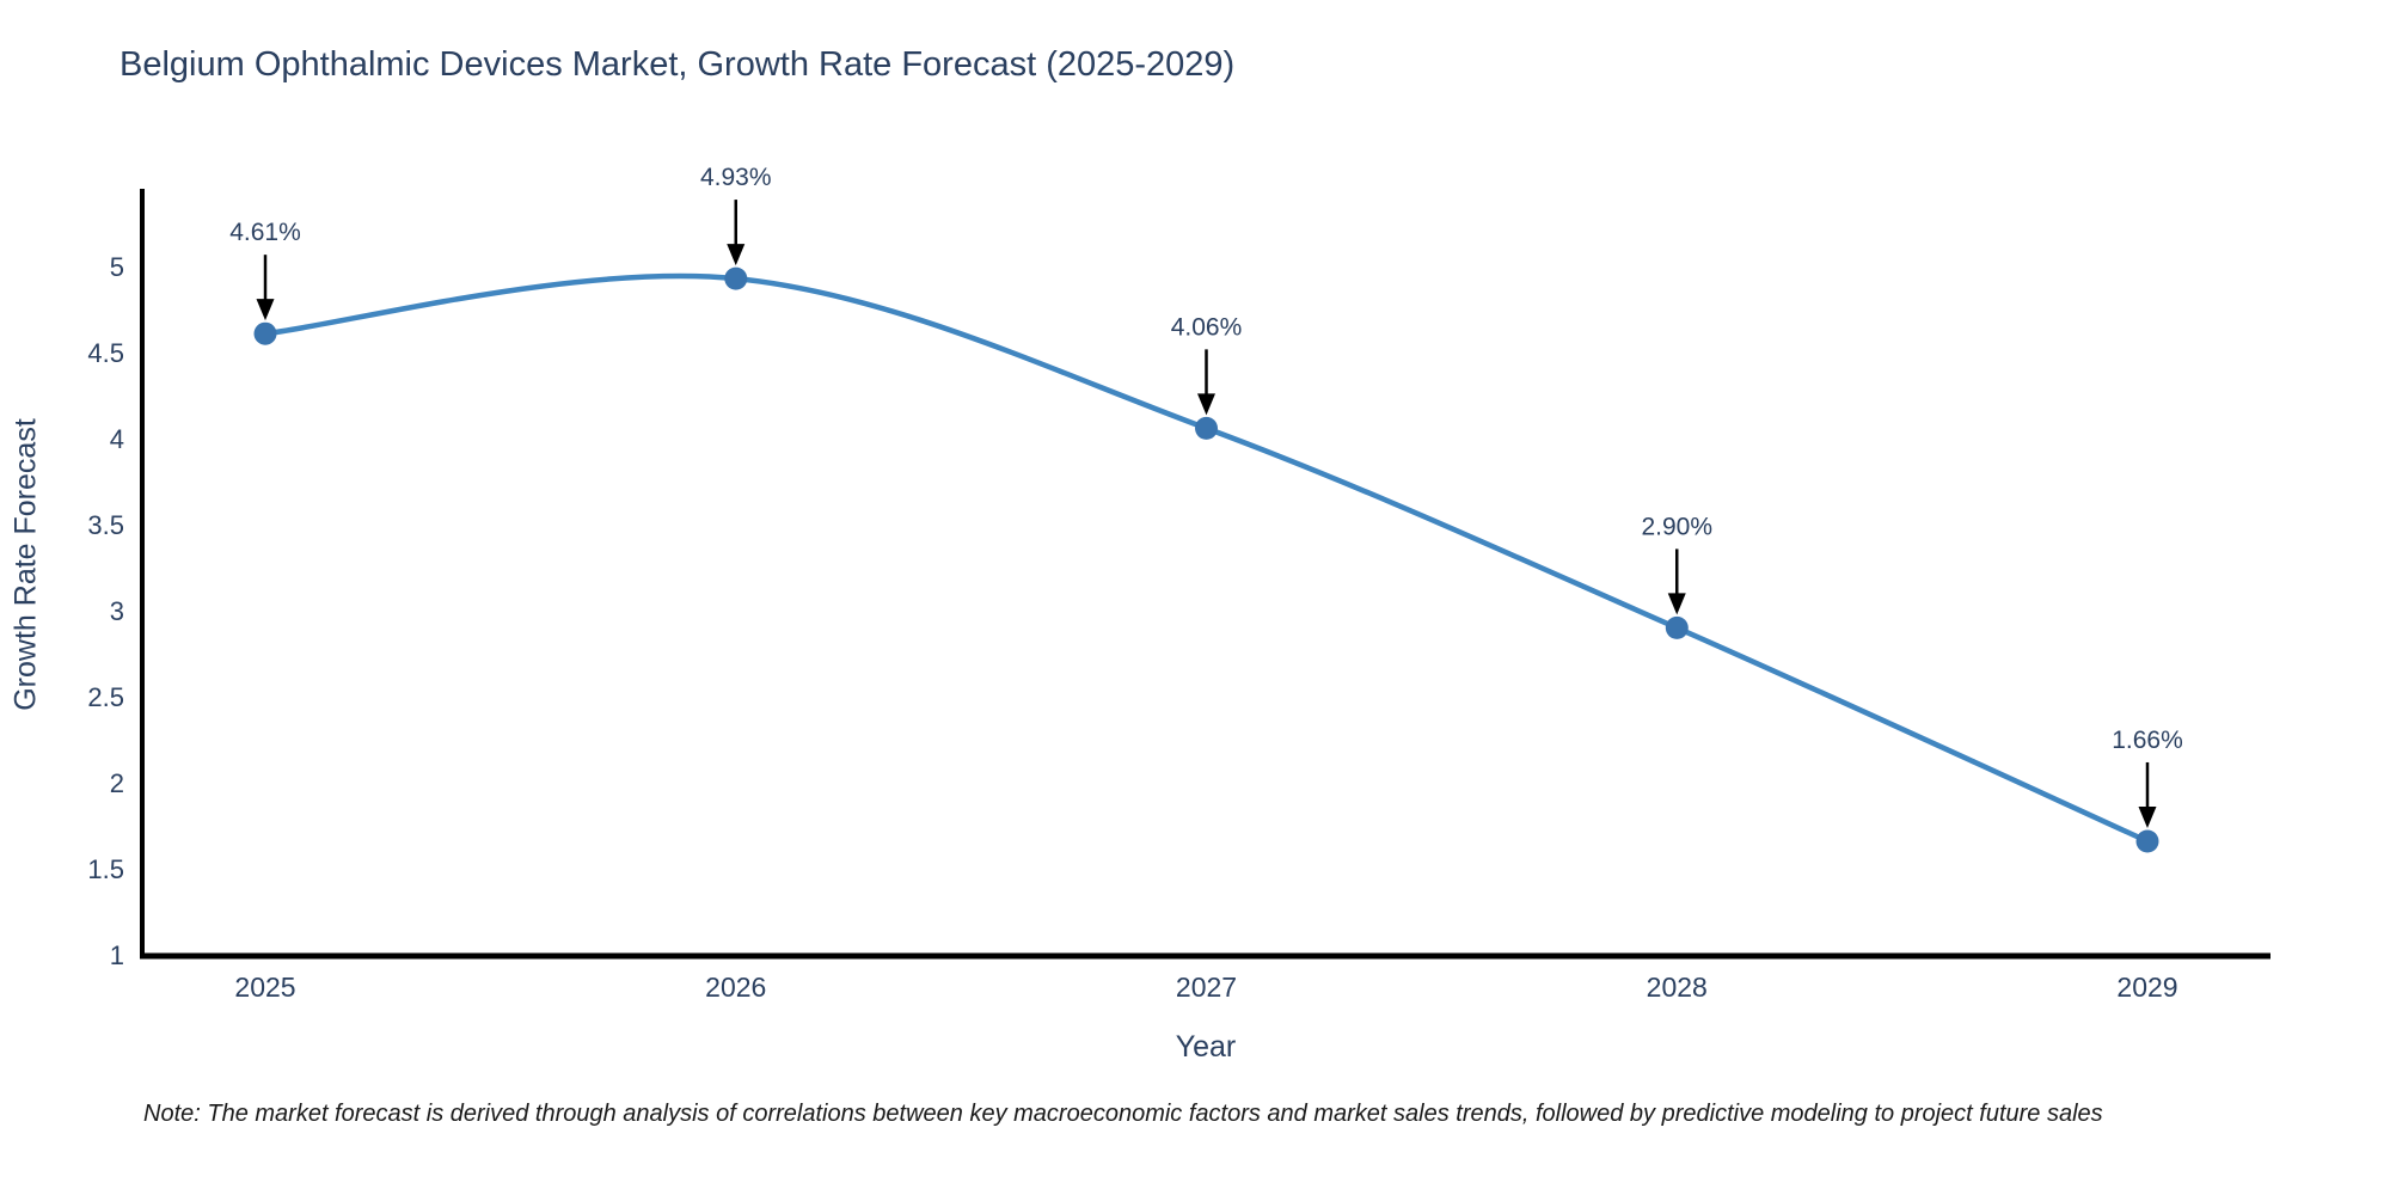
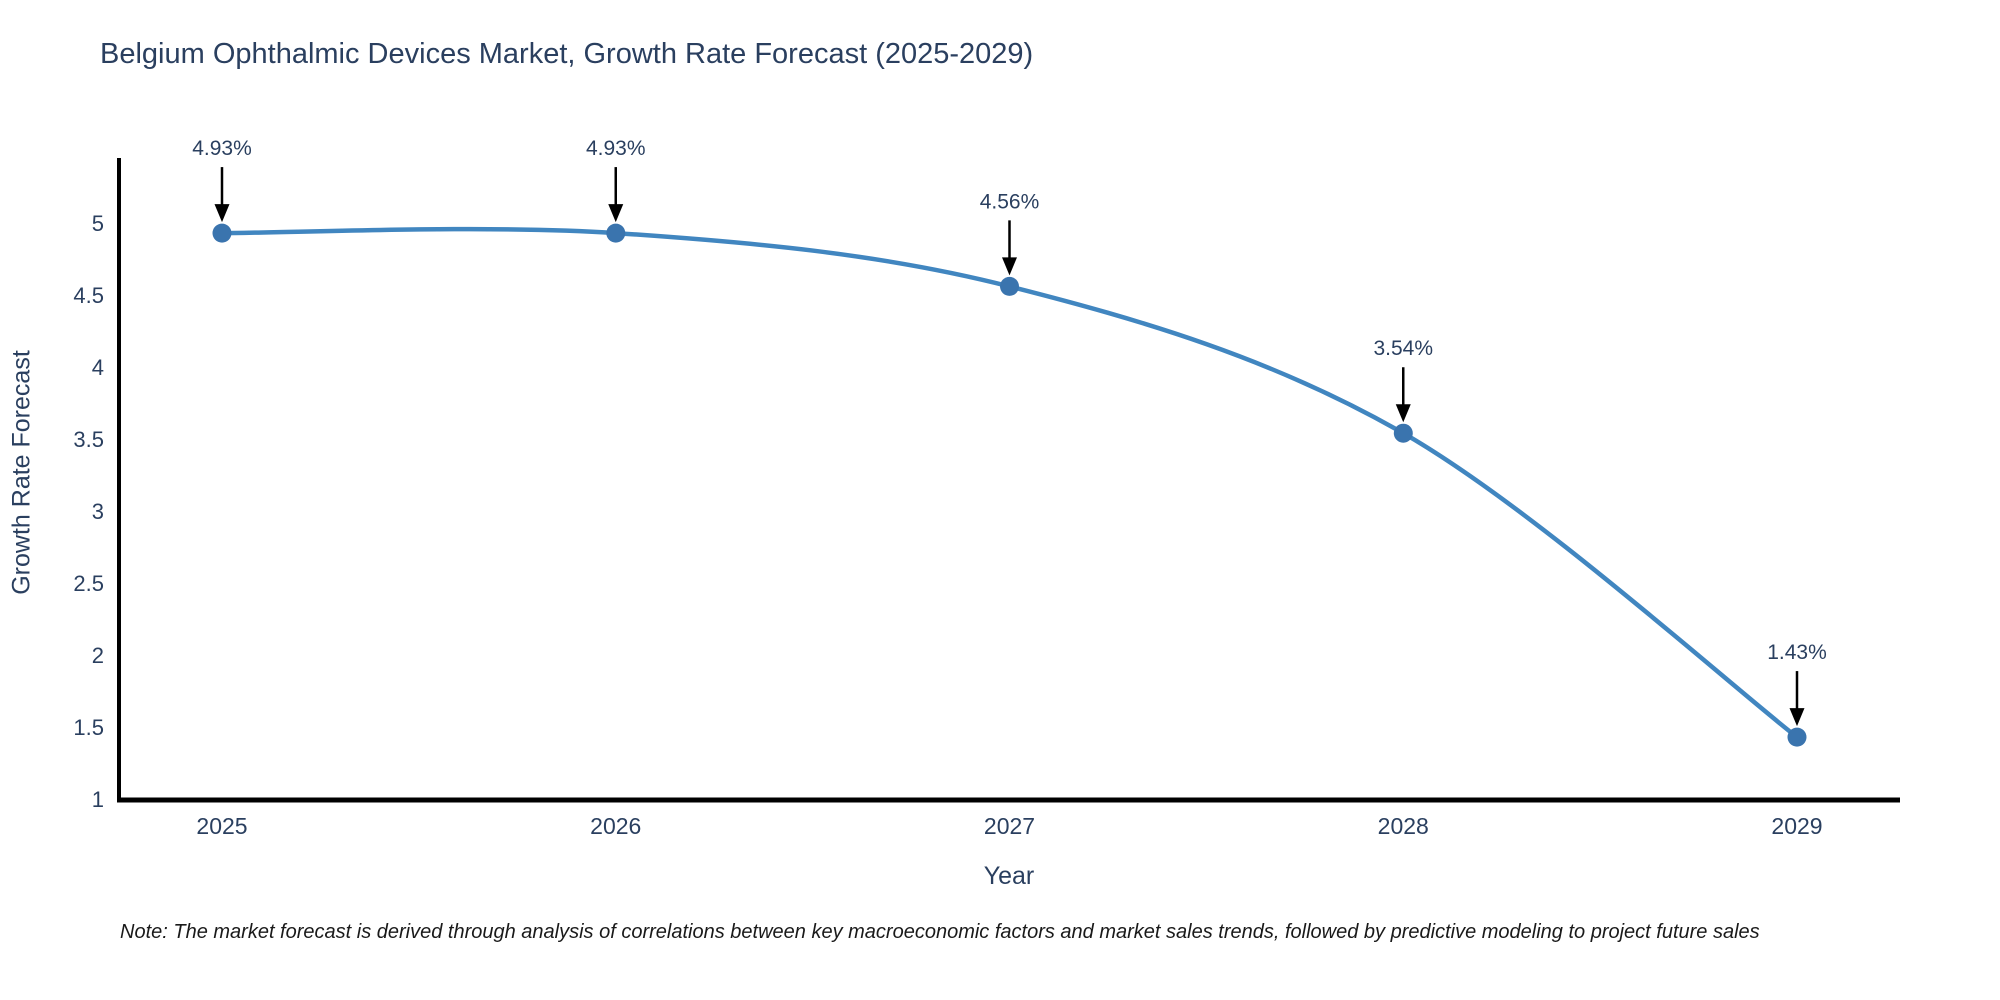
2025: 4.61% -> 4.93%
2027: 4.06% -> 4.56%
2028: 2.90% -> 3.54%
2029: 1.66% -> 1.43%
